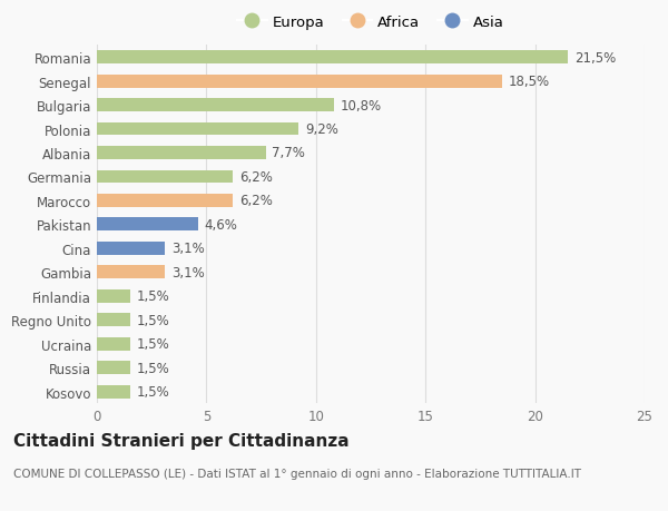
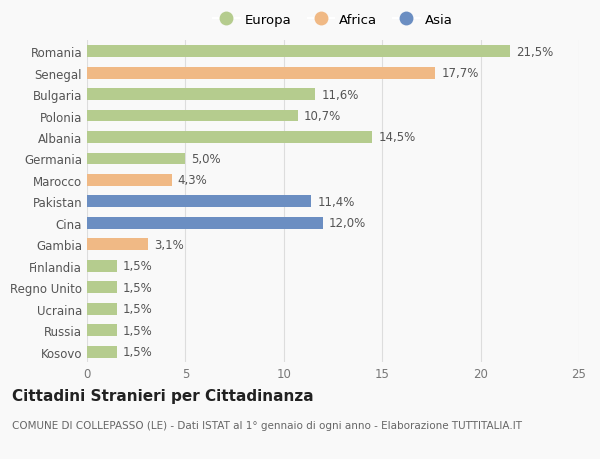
Senegal: 18,5% -> 17,7%
Bulgaria: 10,8% -> 11,6%
Polonia: 9,2% -> 10,7%
Albania: 7,7% -> 14,5%
Germania: 6,2% -> 5,0%
Marocco: 6,2% -> 4,3%
Pakistan: 4,6% -> 11,4%
Cina: 3,1% -> 12,0%
